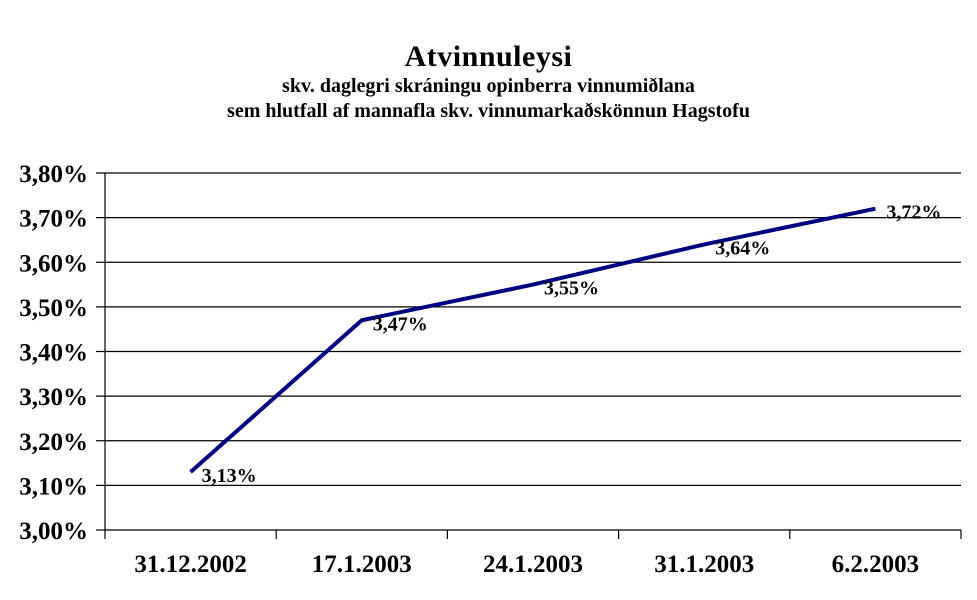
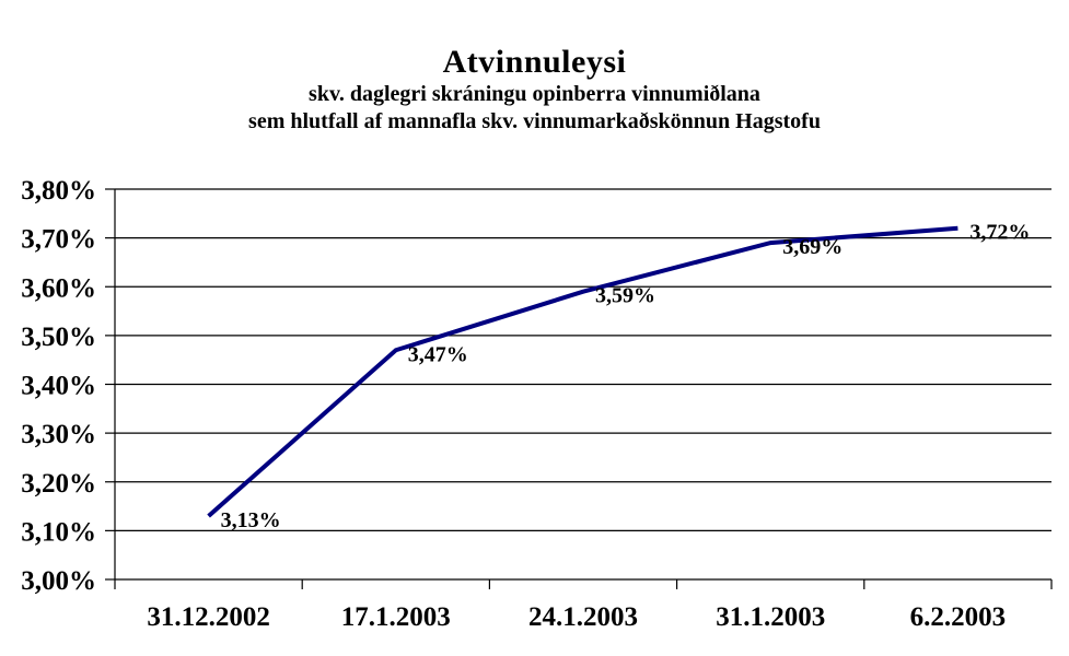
24.1.2003: 3,55% -> 3,59%
31.1.2003: 3,64% -> 3,69%
